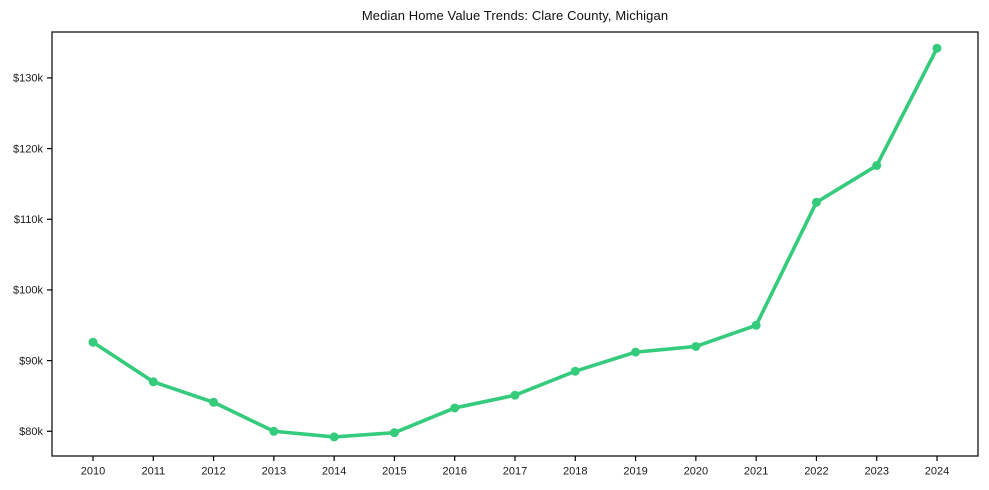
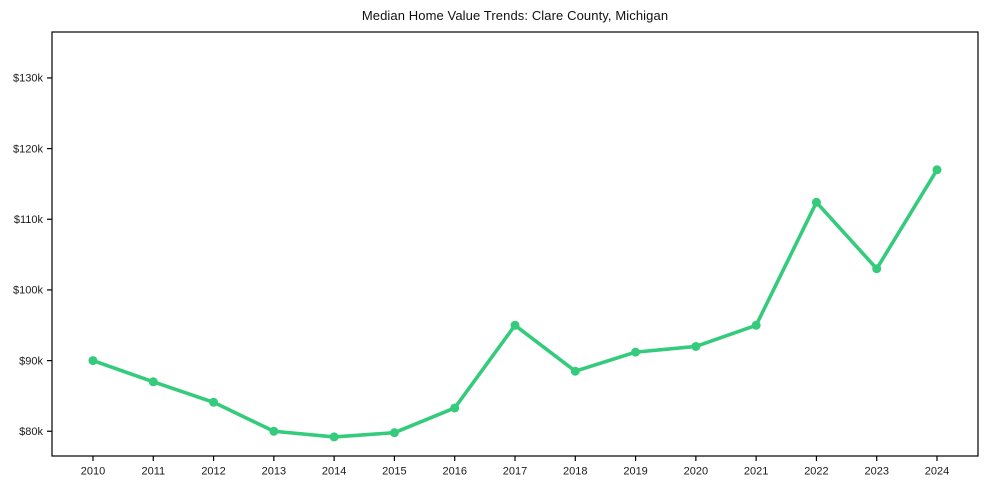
2010: $93k -> $90k
2017: $85k -> $95k
2023: $118k -> $103k
2024: $134k -> $117k
